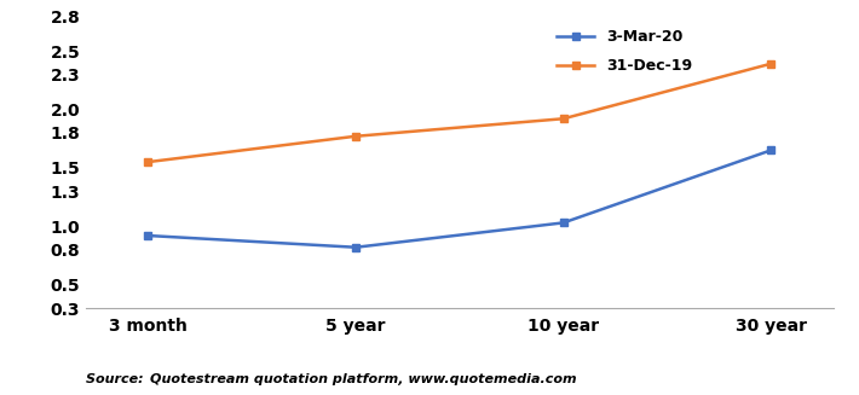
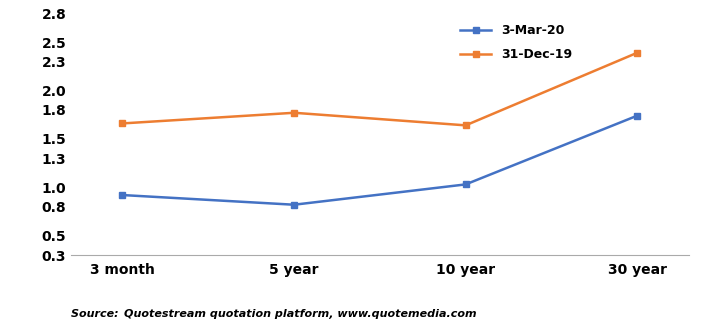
31-Dec-19/3 month: 1.55 -> 1.66
31-Dec-19/10 year: 1.92 -> 1.64
3-Mar-20/30 year: 1.65 -> 1.74
